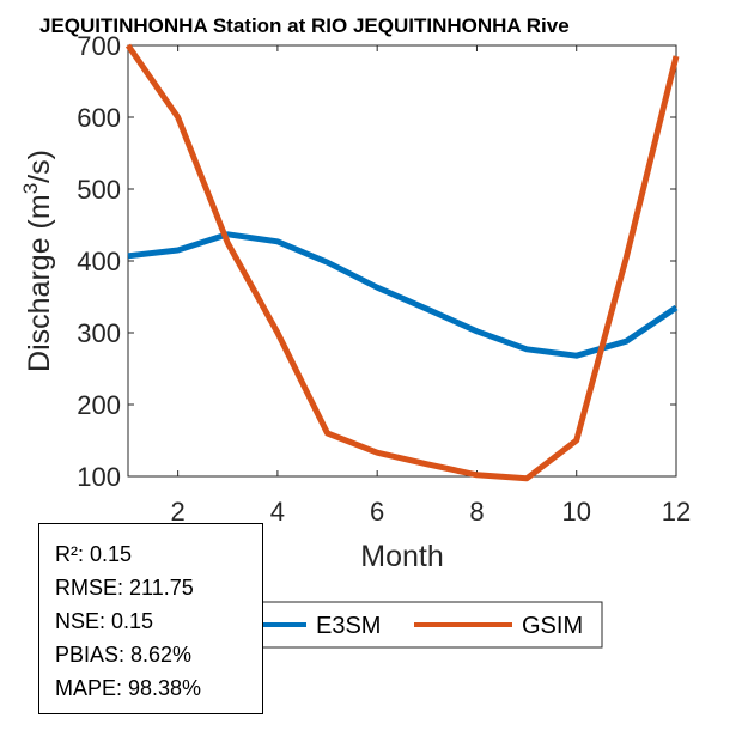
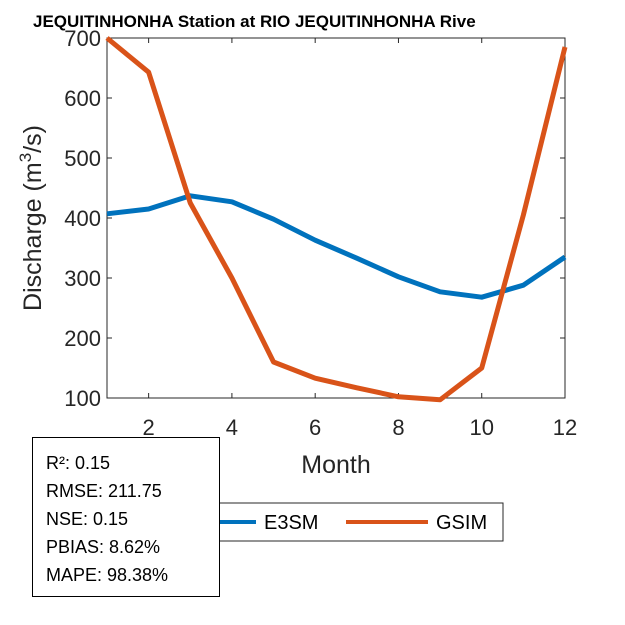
GSIM/2: 600 -> 640
